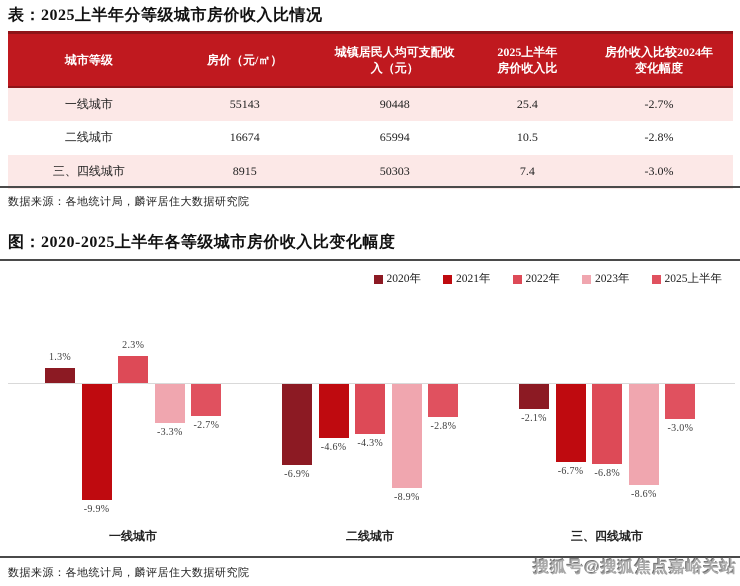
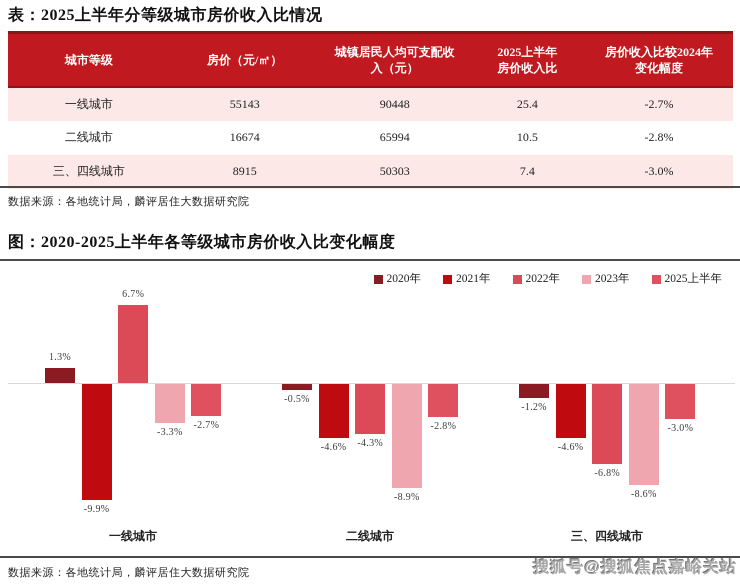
2022年/一线城市: 2.3% -> 6.7%
2020年/二线城市: -6.9% -> -0.5%
2020年/三、四线城市: -2.1% -> -1.2%
2021年/三、四线城市: -6.7% -> -4.6%
